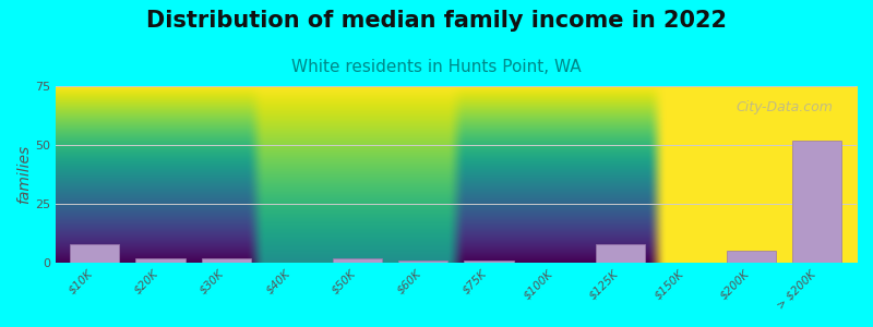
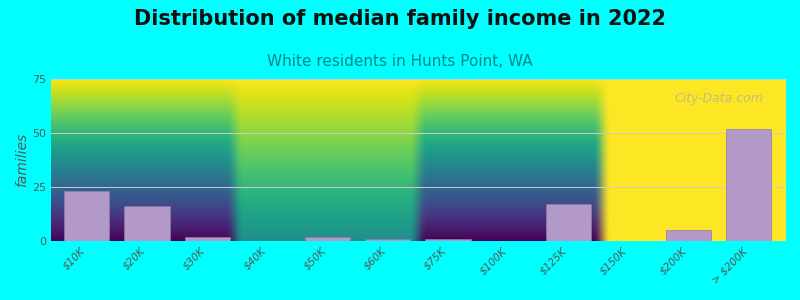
$10K: 8 -> 23
$20K: 2 -> 16
$125K: 8 -> 17
